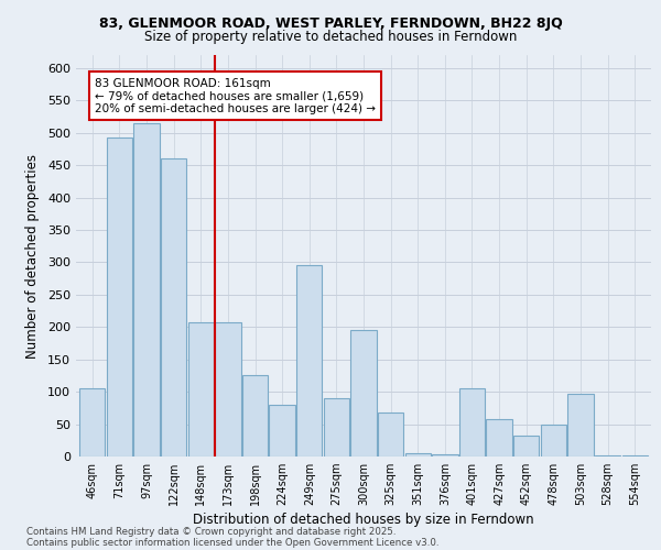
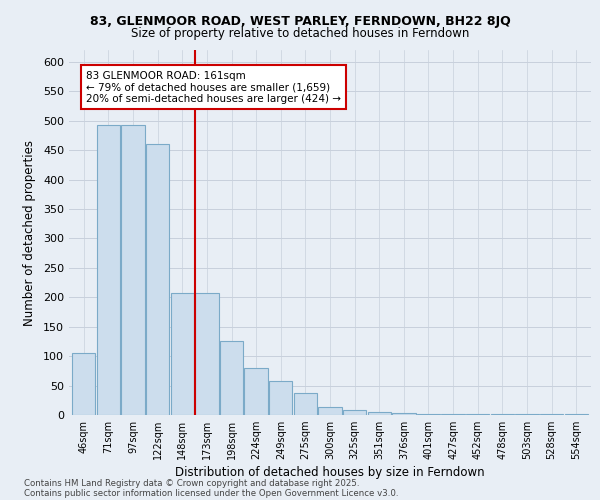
97sqm: 514 -> 492
249sqm: 296 -> 58
275sqm: 90 -> 38
300sqm: 196 -> 13
325sqm: 68 -> 8
401sqm: 106 -> 2
427sqm: 58 -> 2
452sqm: 32 -> 1
478sqm: 50 -> 1
503sqm: 96 -> 1
